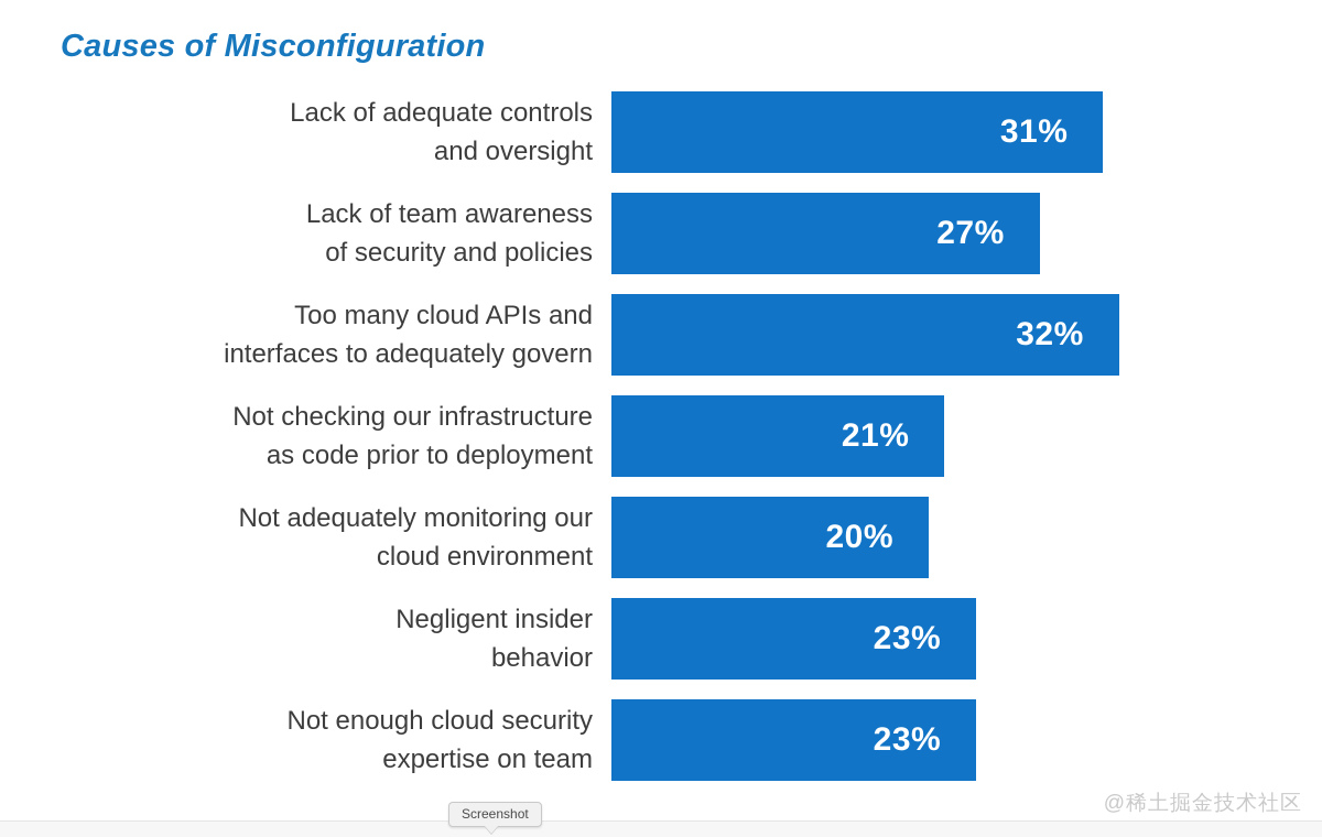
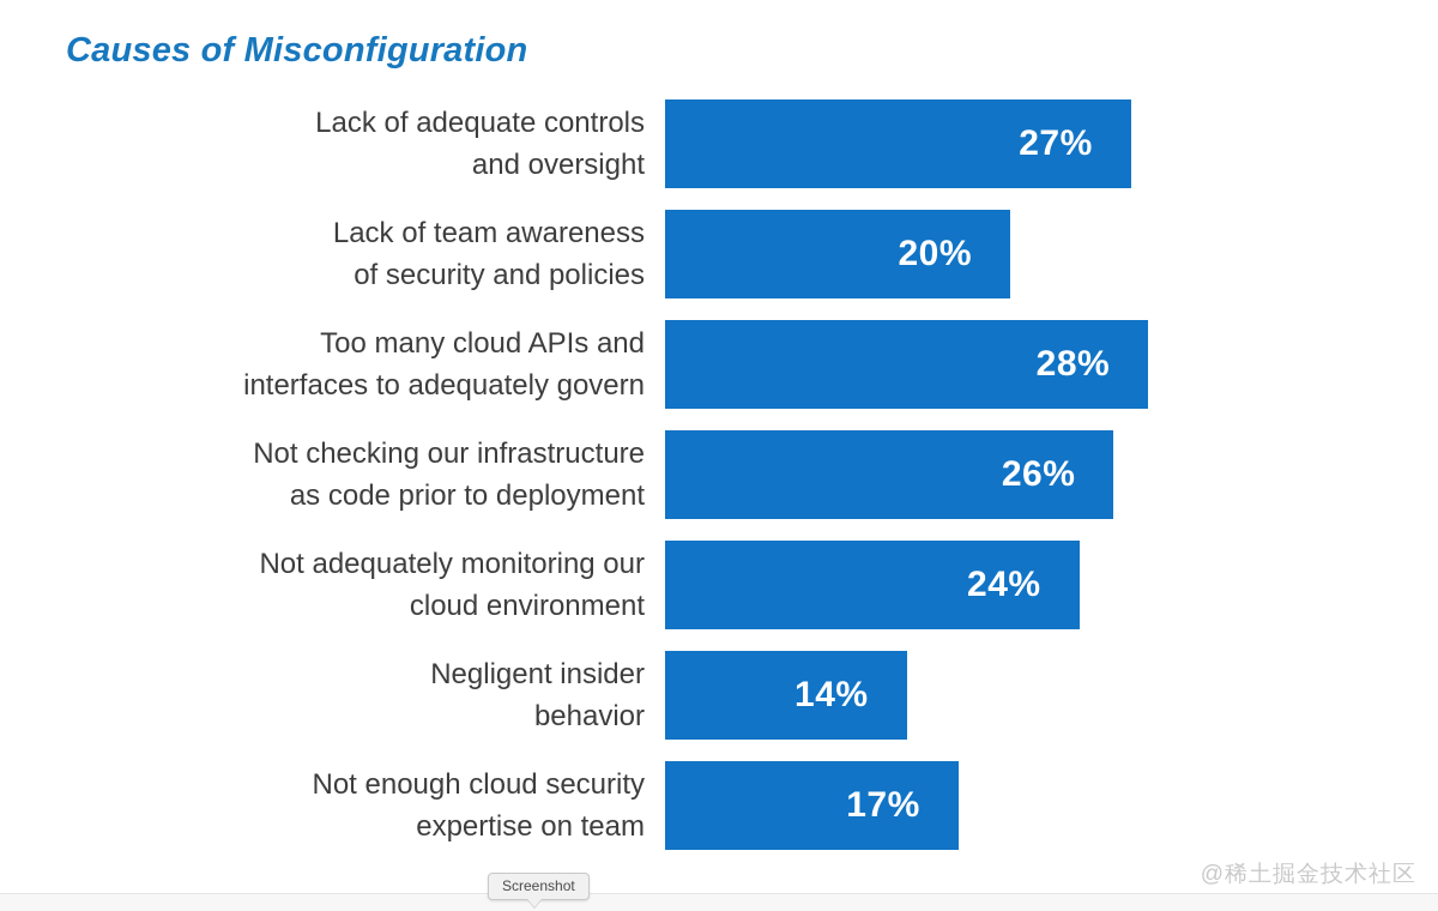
Lack of adequate controls and oversight: 31% -> 27%
Lack of team awareness of security and policies: 27% -> 20%
Too many cloud APIs and interfaces to adequately govern: 32% -> 28%
Not checking our infrastructure as code prior to deployment: 21% -> 26%
Not adequately monitoring our cloud environment: 20% -> 24%
Negligent insider behavior: 23% -> 14%
Not enough cloud security expertise on team: 23% -> 17%
